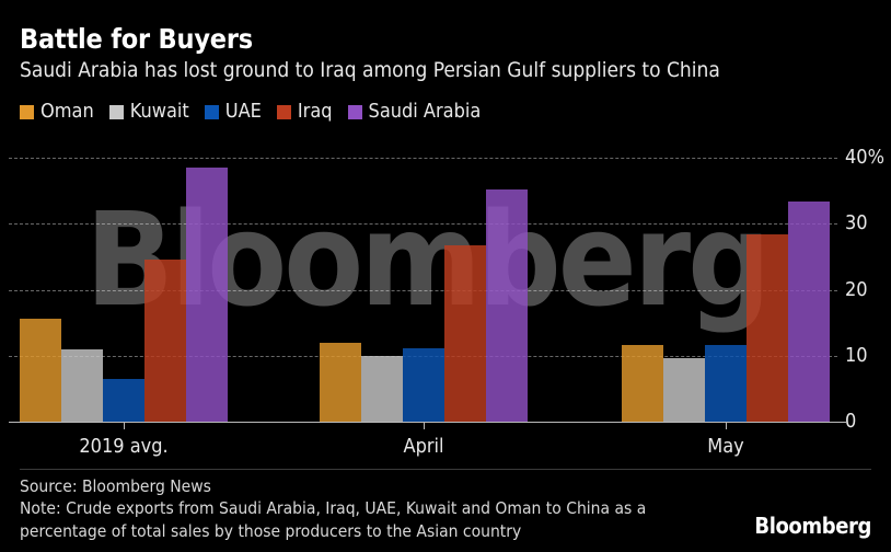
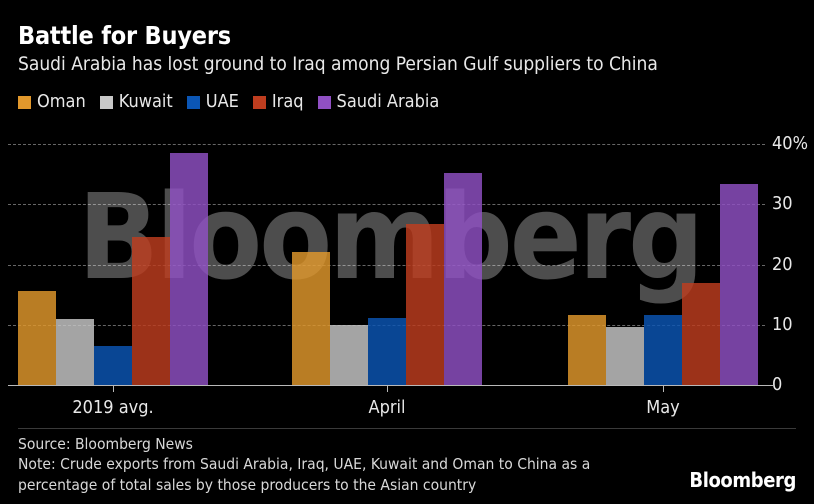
Oman/April: 12% -> 22%
Iraq/May: 28% -> 17%
